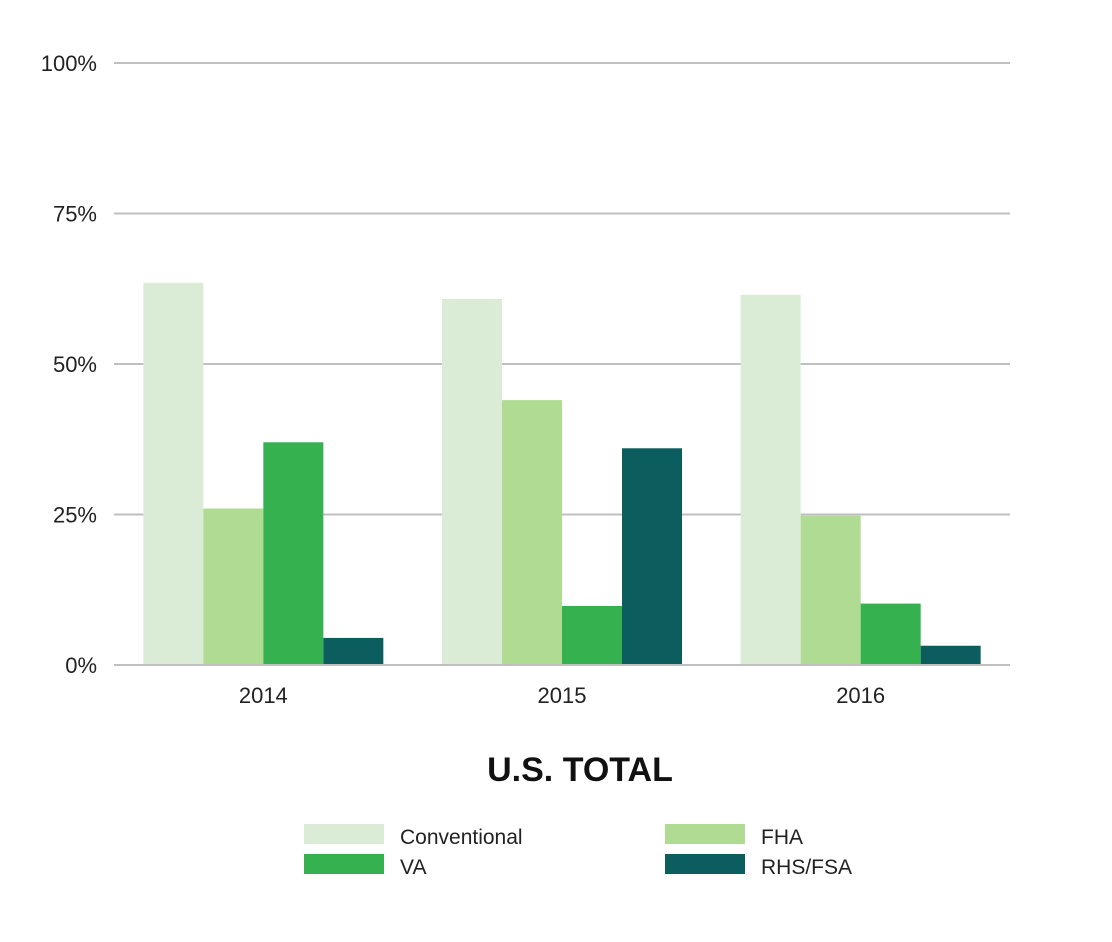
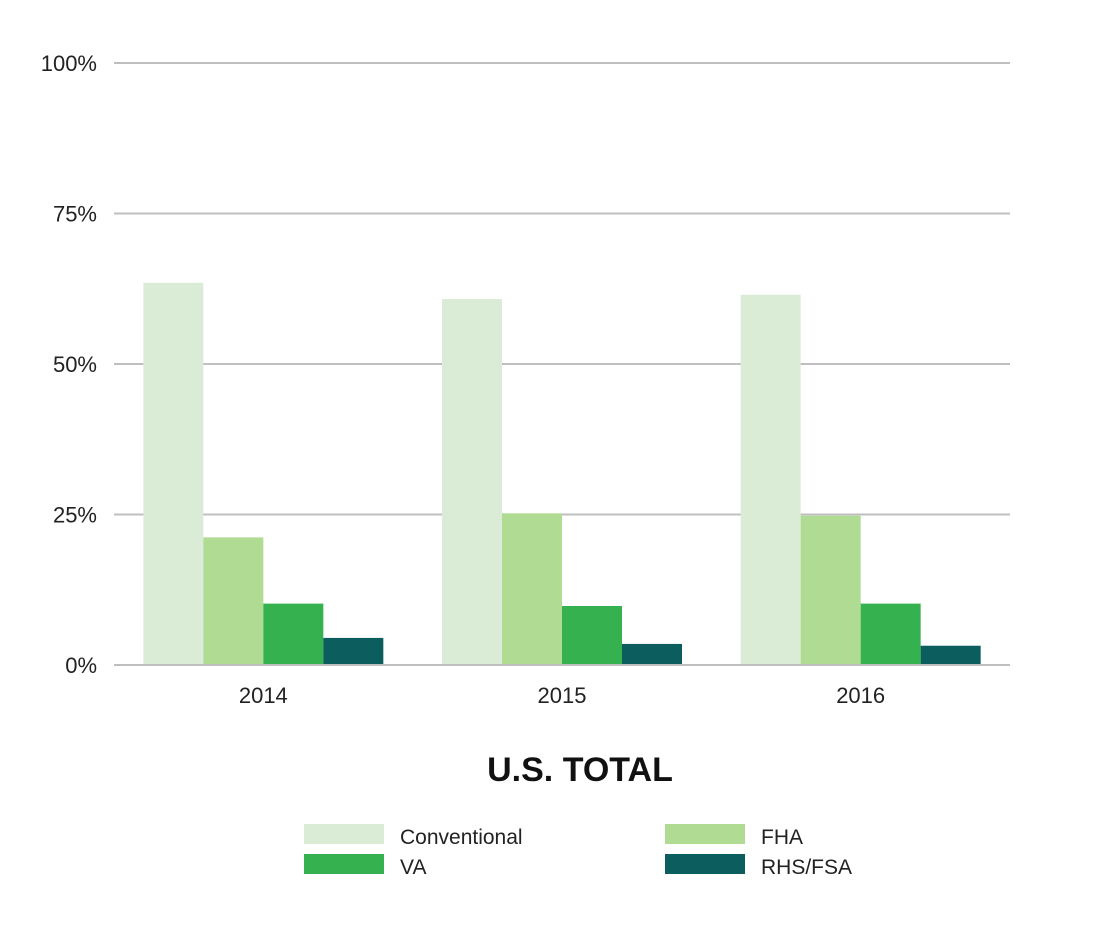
FHA/2014: 26% -> 21%
VA/2014: 37% -> 10%
FHA/2015: 44% -> 25%
RHS/FSA/2015: 36% -> 4%
